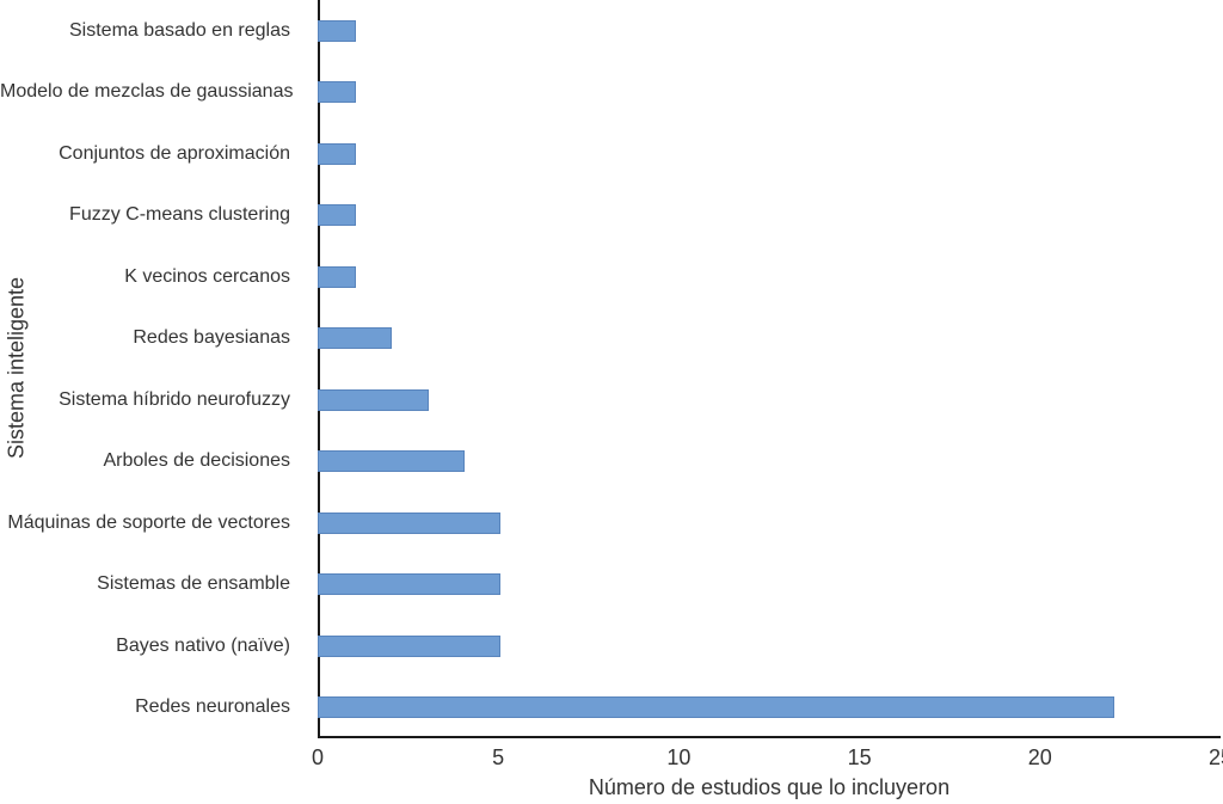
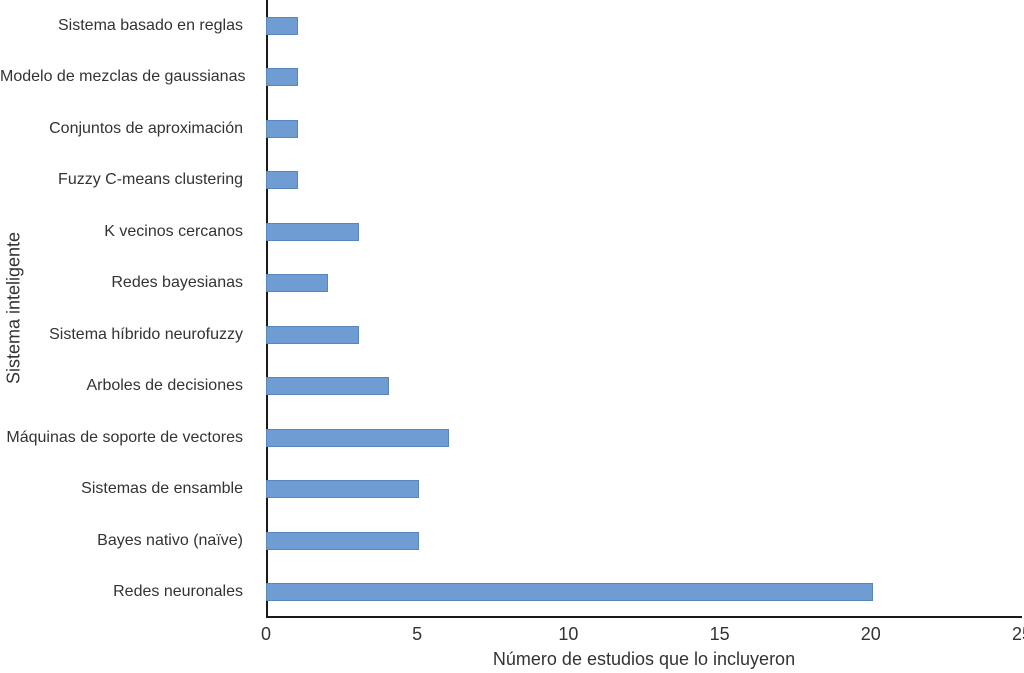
K vecinos cercanos: 1 -> 3
Máquinas de soporte de vectores: 5 -> 6
Redes neuronales: 22 -> 20
